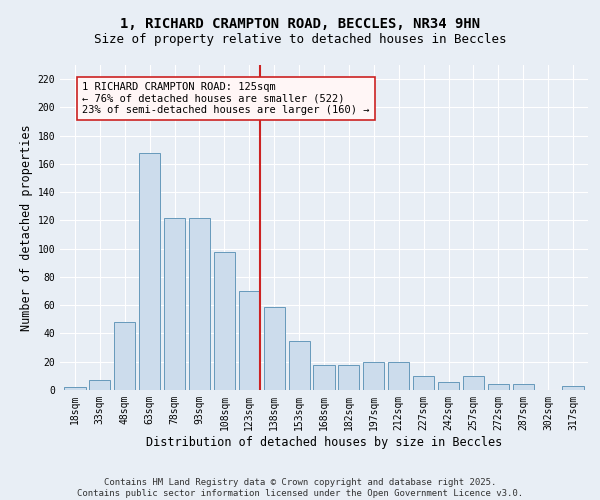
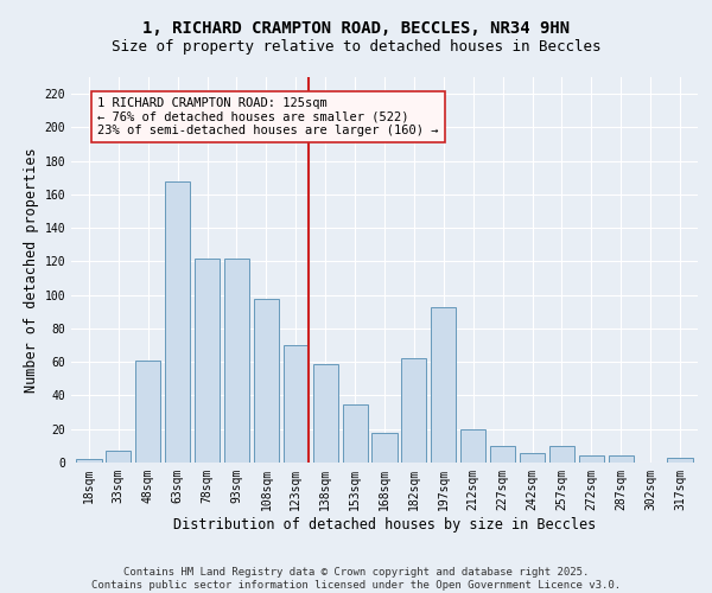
48sqm: 48 -> 61
182sqm: 18 -> 62
197sqm: 20 -> 93
